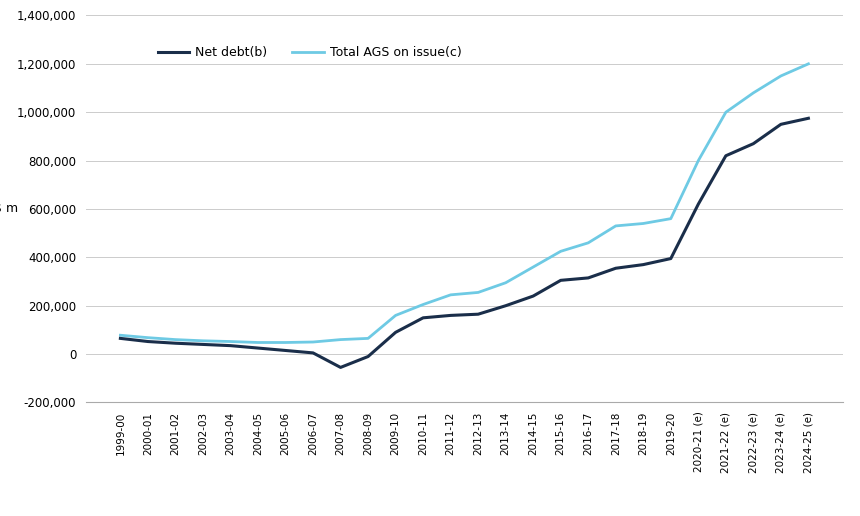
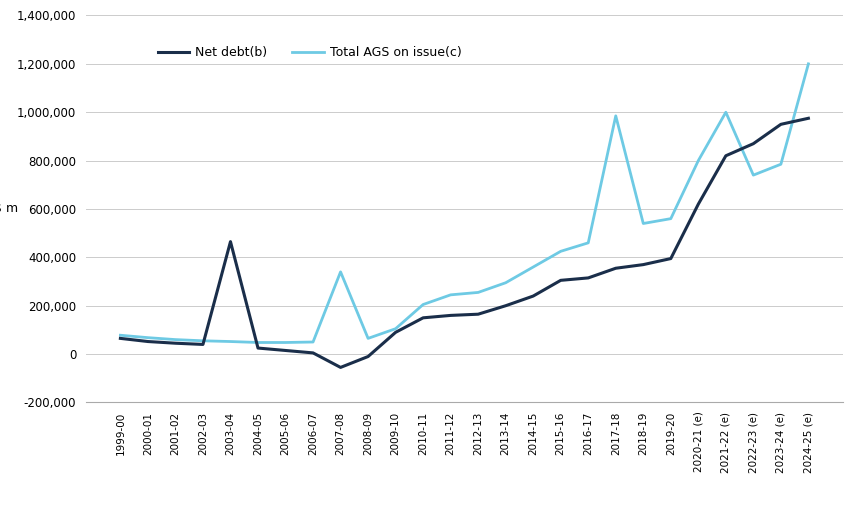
Net debt(b)/2003-04: 35,000 -> 465,000
Total AGS on issue(c)/2007-08: 60,000 -> 340,000
Total AGS on issue(c)/2009-10: 160,000 -> 105,000
Total AGS on issue(c)/2017-18: 530,000 -> 985,000
Total AGS on issue(c)/2022-23 (e): 1,080,000 -> 740,000
Total AGS on issue(c)/2023-24 (e): 1,150,000 -> 785,000
